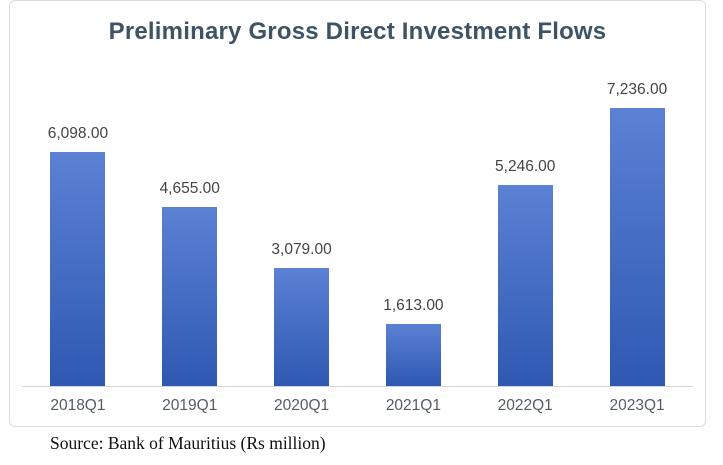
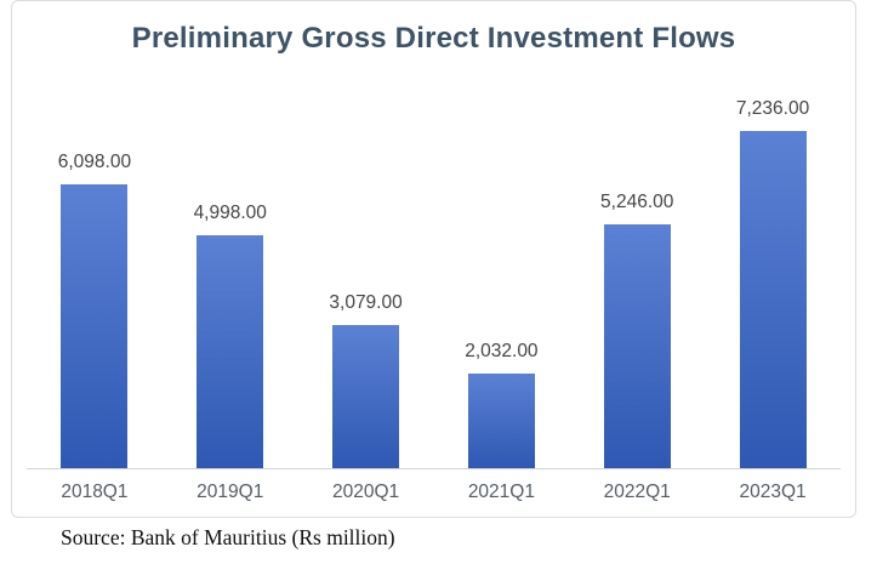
2019Q1: 4,655.00 -> 4,998.00
2021Q1: 1,613.00 -> 2,032.00
